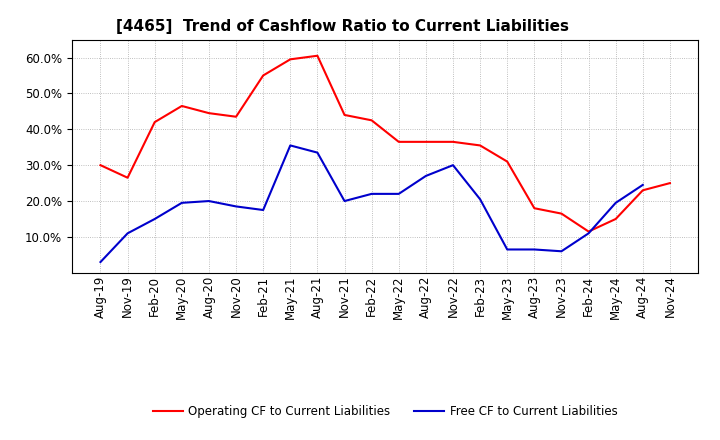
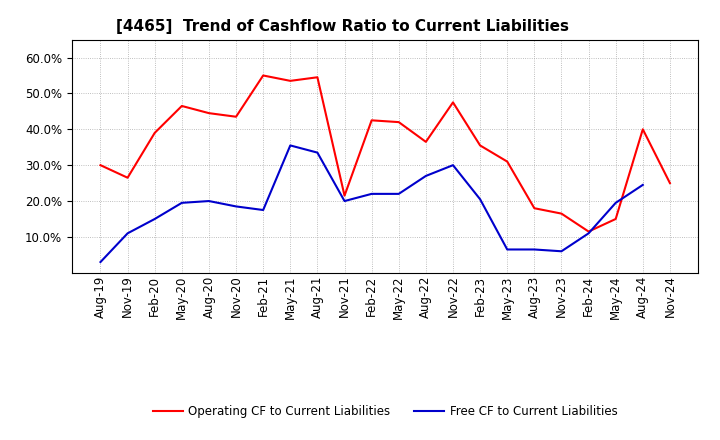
Operating CF to Current Liabilities/Feb-20: 42.0% -> 39.0%
Operating CF to Current Liabilities/May-21: 59.5% -> 53.5%
Operating CF to Current Liabilities/Aug-21: 60.5% -> 54.5%
Operating CF to Current Liabilities/Nov-21: 44.0% -> 21.5%
Operating CF to Current Liabilities/May-22: 36.5% -> 42.0%
Operating CF to Current Liabilities/Nov-22: 36.5% -> 47.5%
Operating CF to Current Liabilities/Aug-24: 23.0% -> 40.0%
